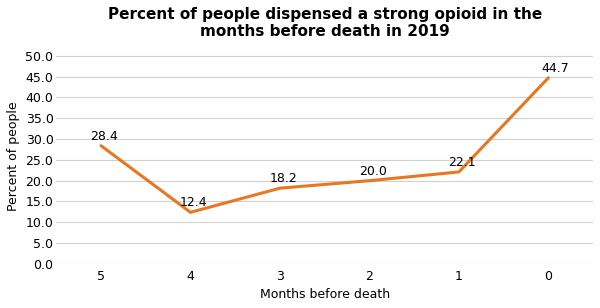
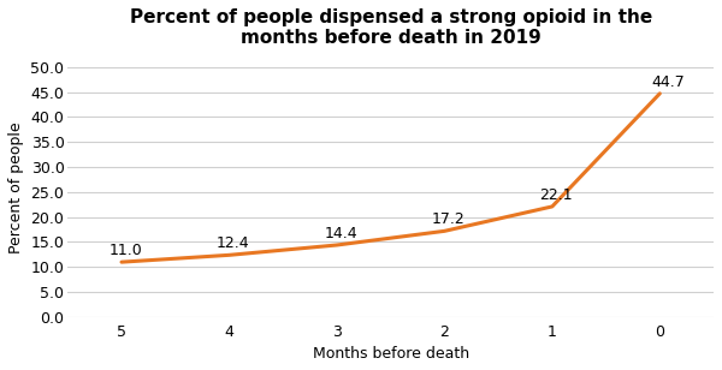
5: 28.4 -> 11.0
3: 18.2 -> 14.4
2: 20.0 -> 17.2
